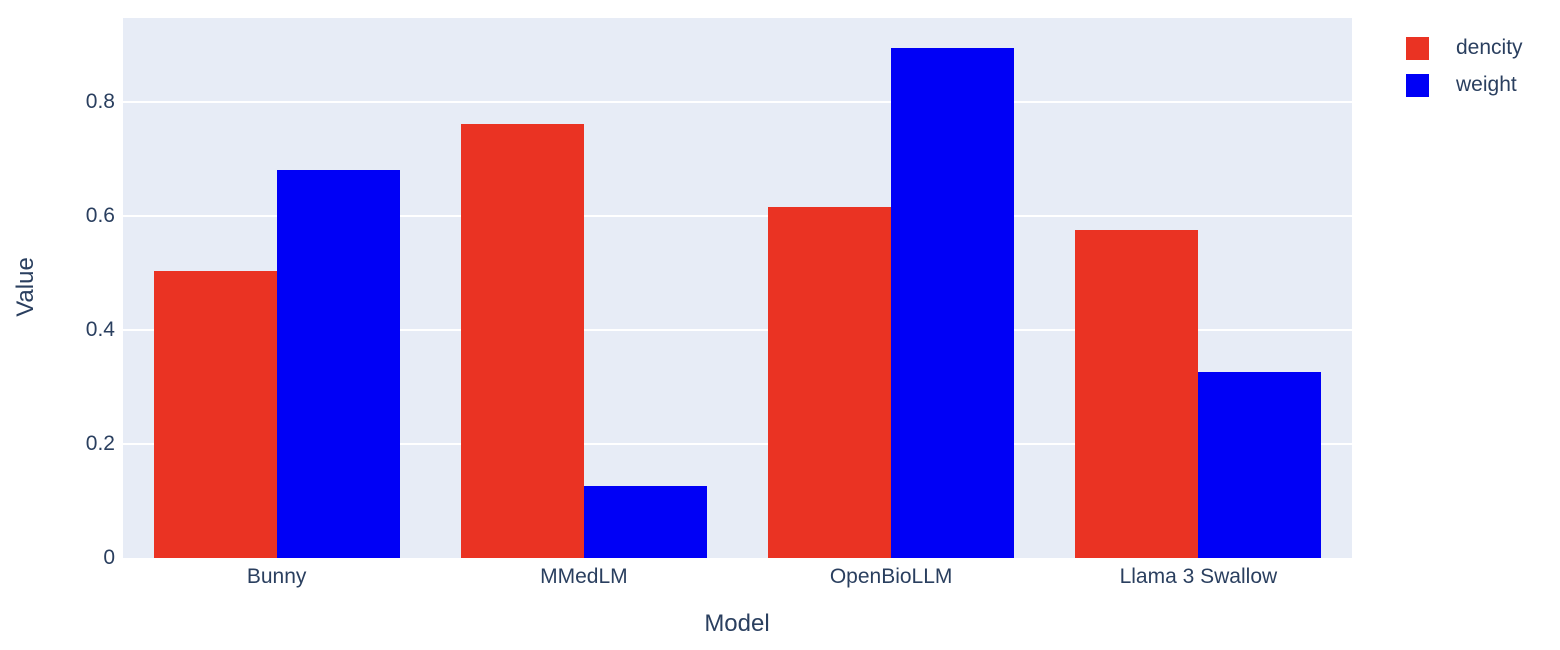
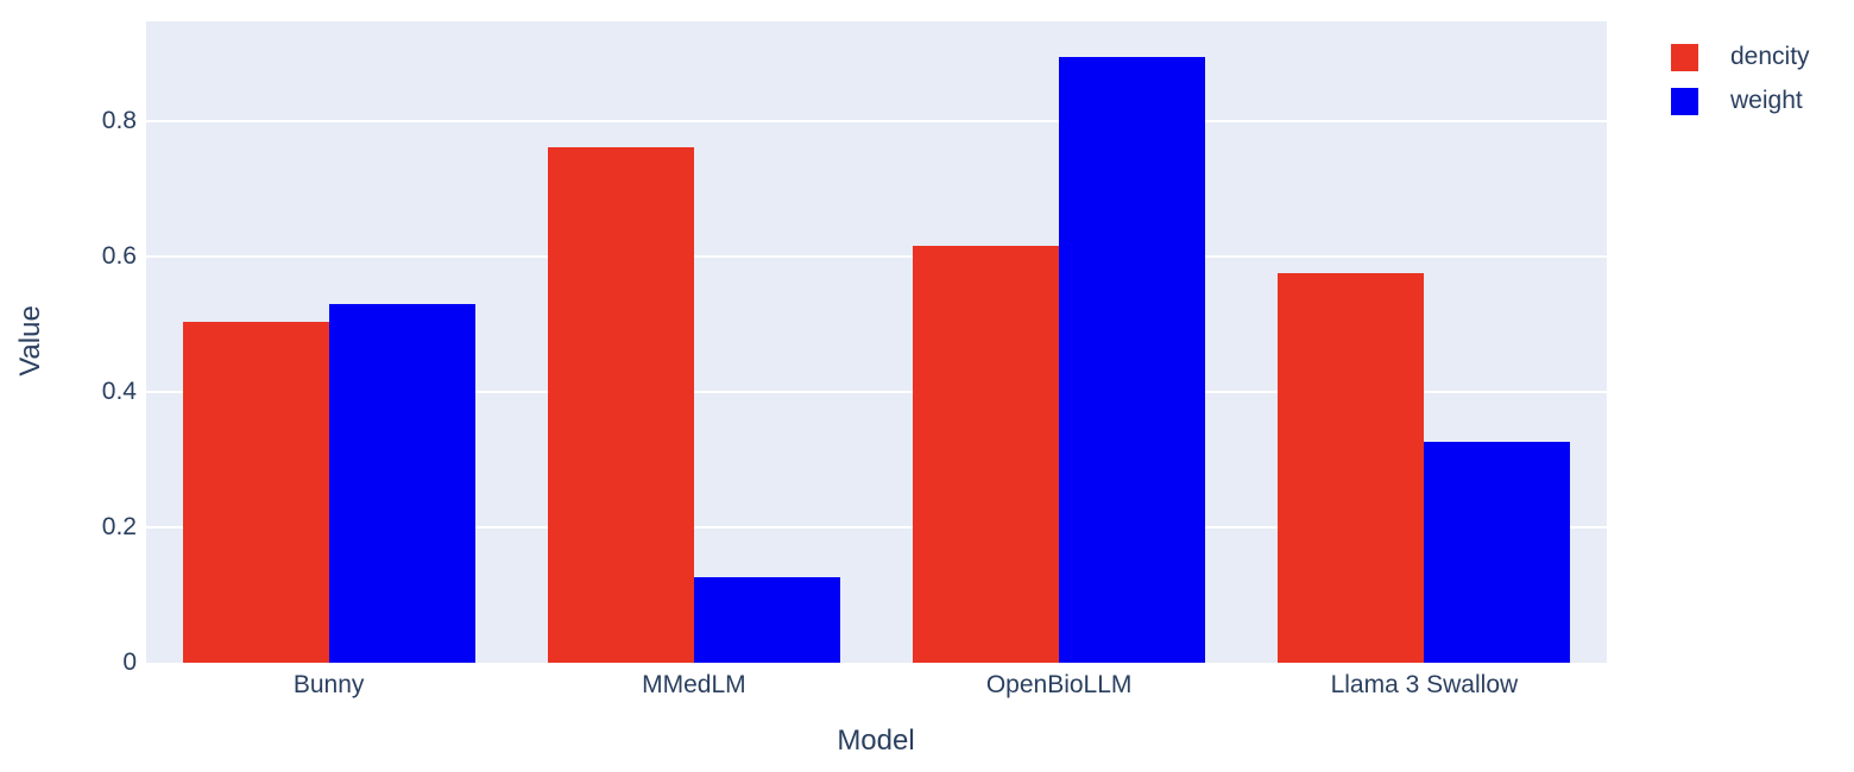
weight/Bunny: 0.68 -> 0.53
